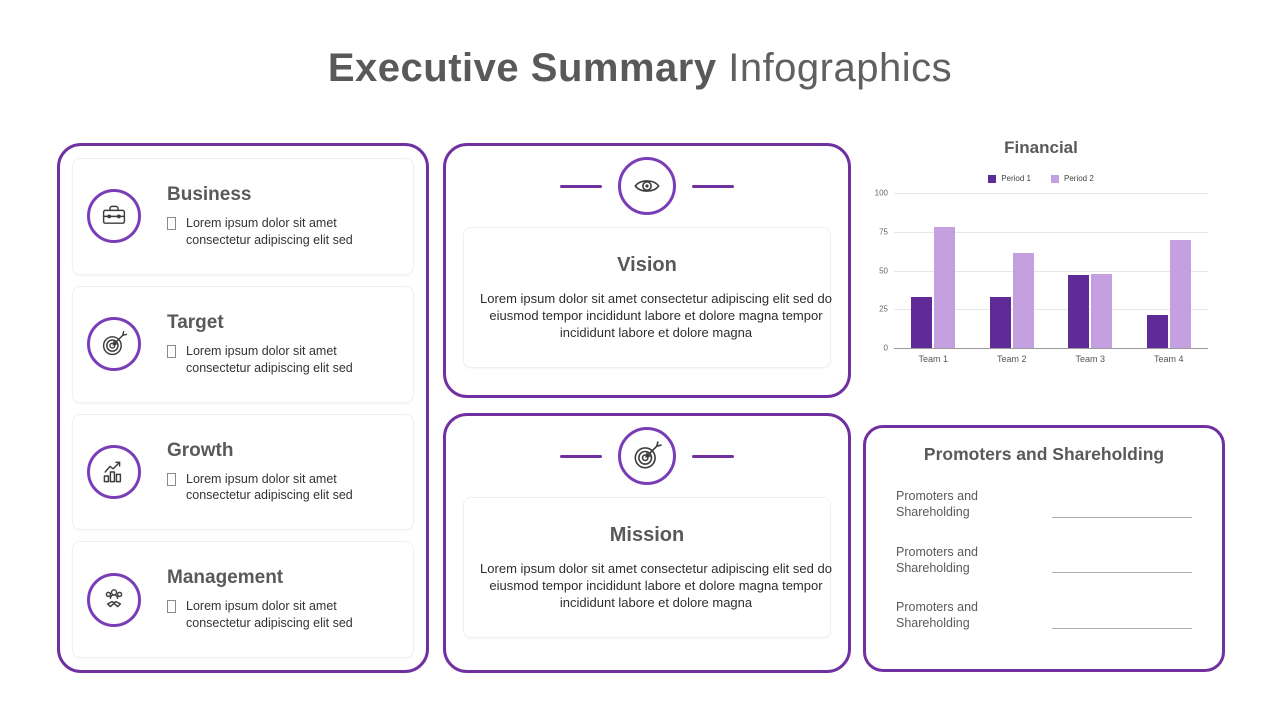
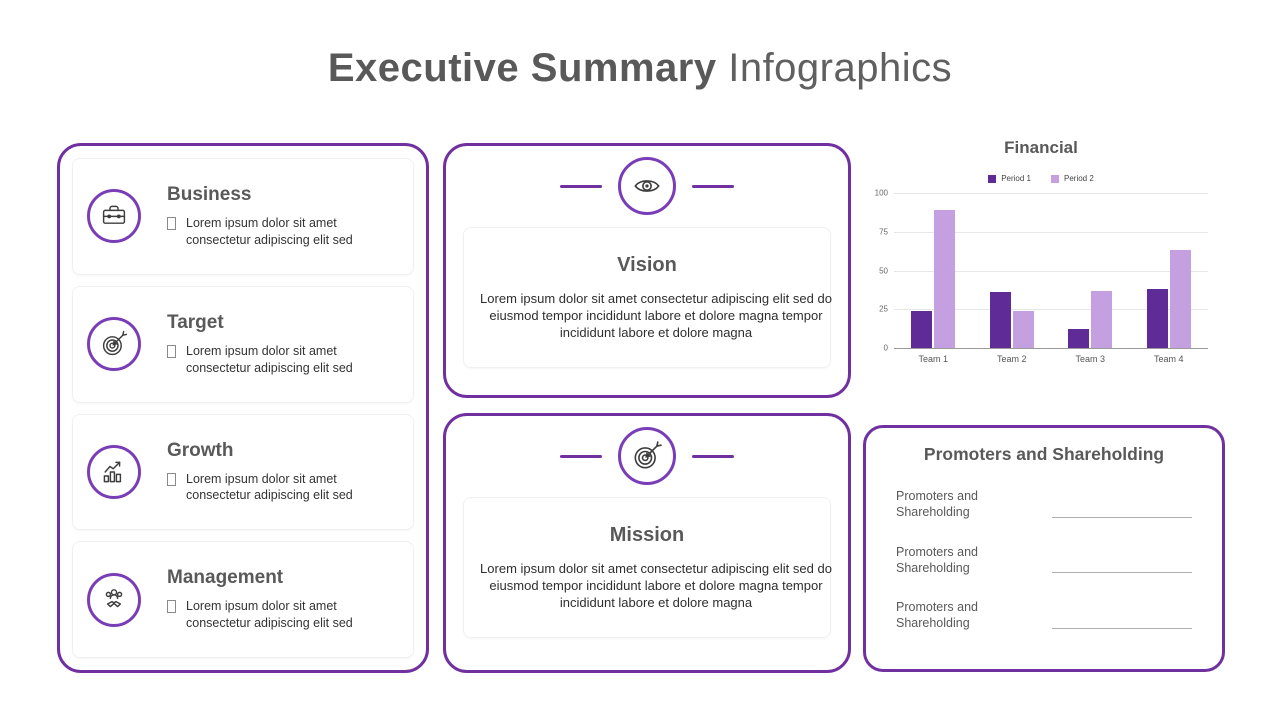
Period 1/Team 1: 33 -> 24
Period 2/Team 1: 78 -> 89
Period 1/Team 2: 33 -> 36
Period 2/Team 2: 61 -> 24
Period 1/Team 3: 47 -> 12
Period 2/Team 3: 48 -> 37
Period 1/Team 4: 21 -> 38
Period 2/Team 4: 70 -> 63
